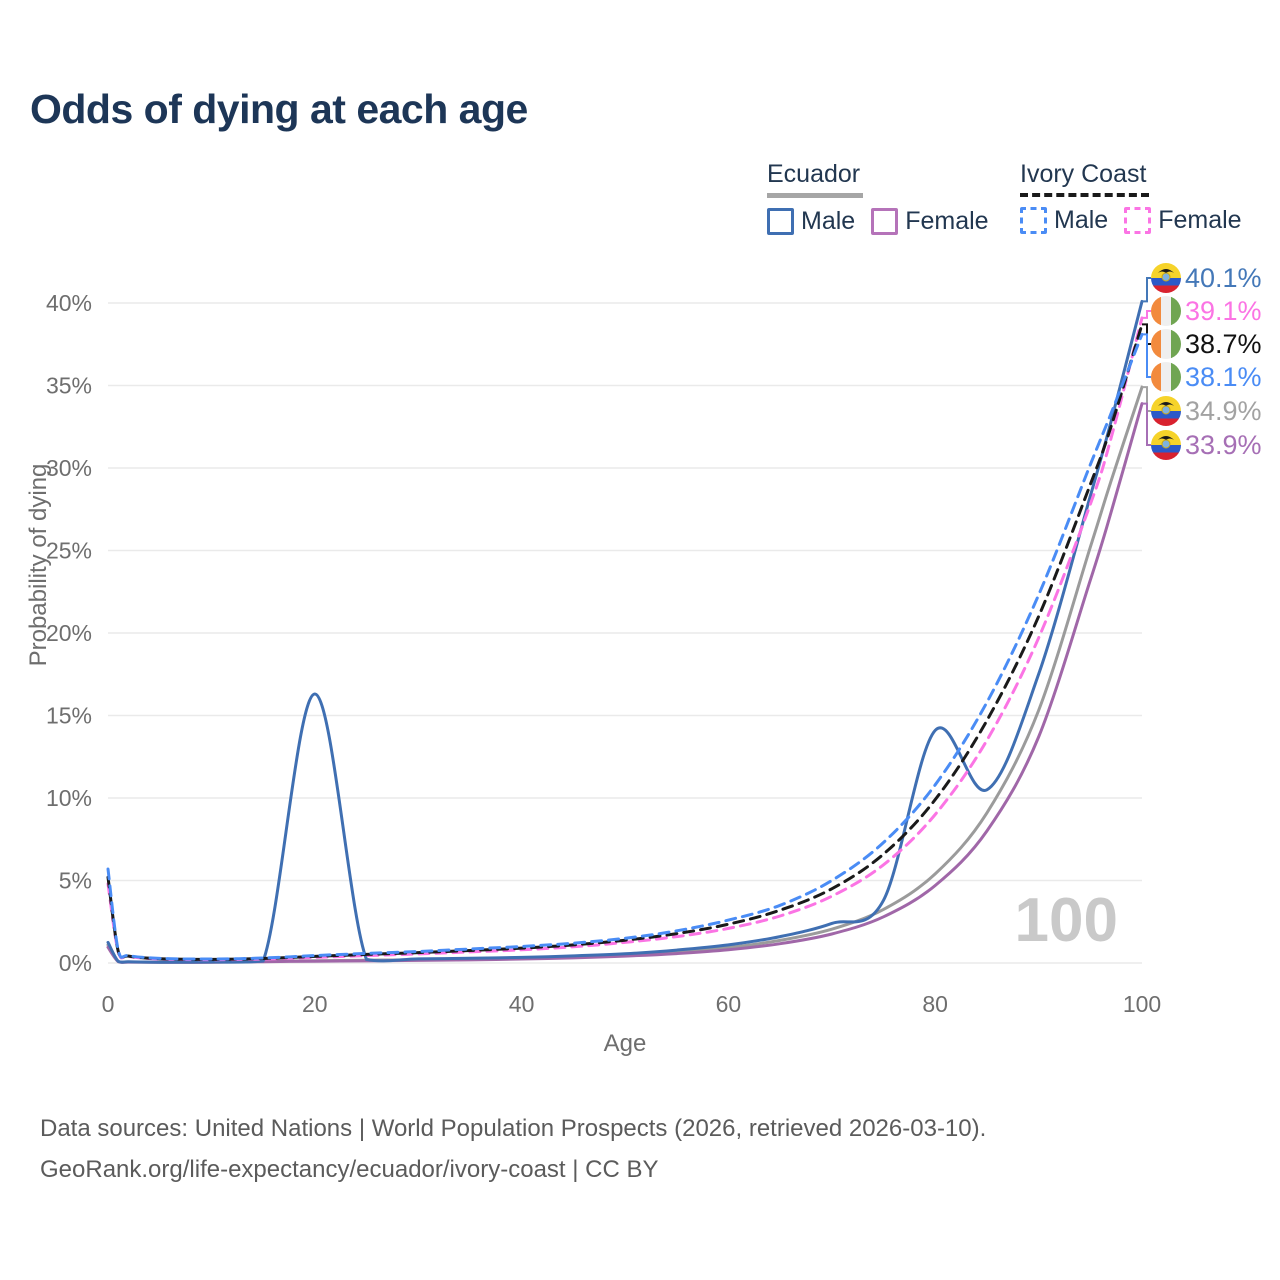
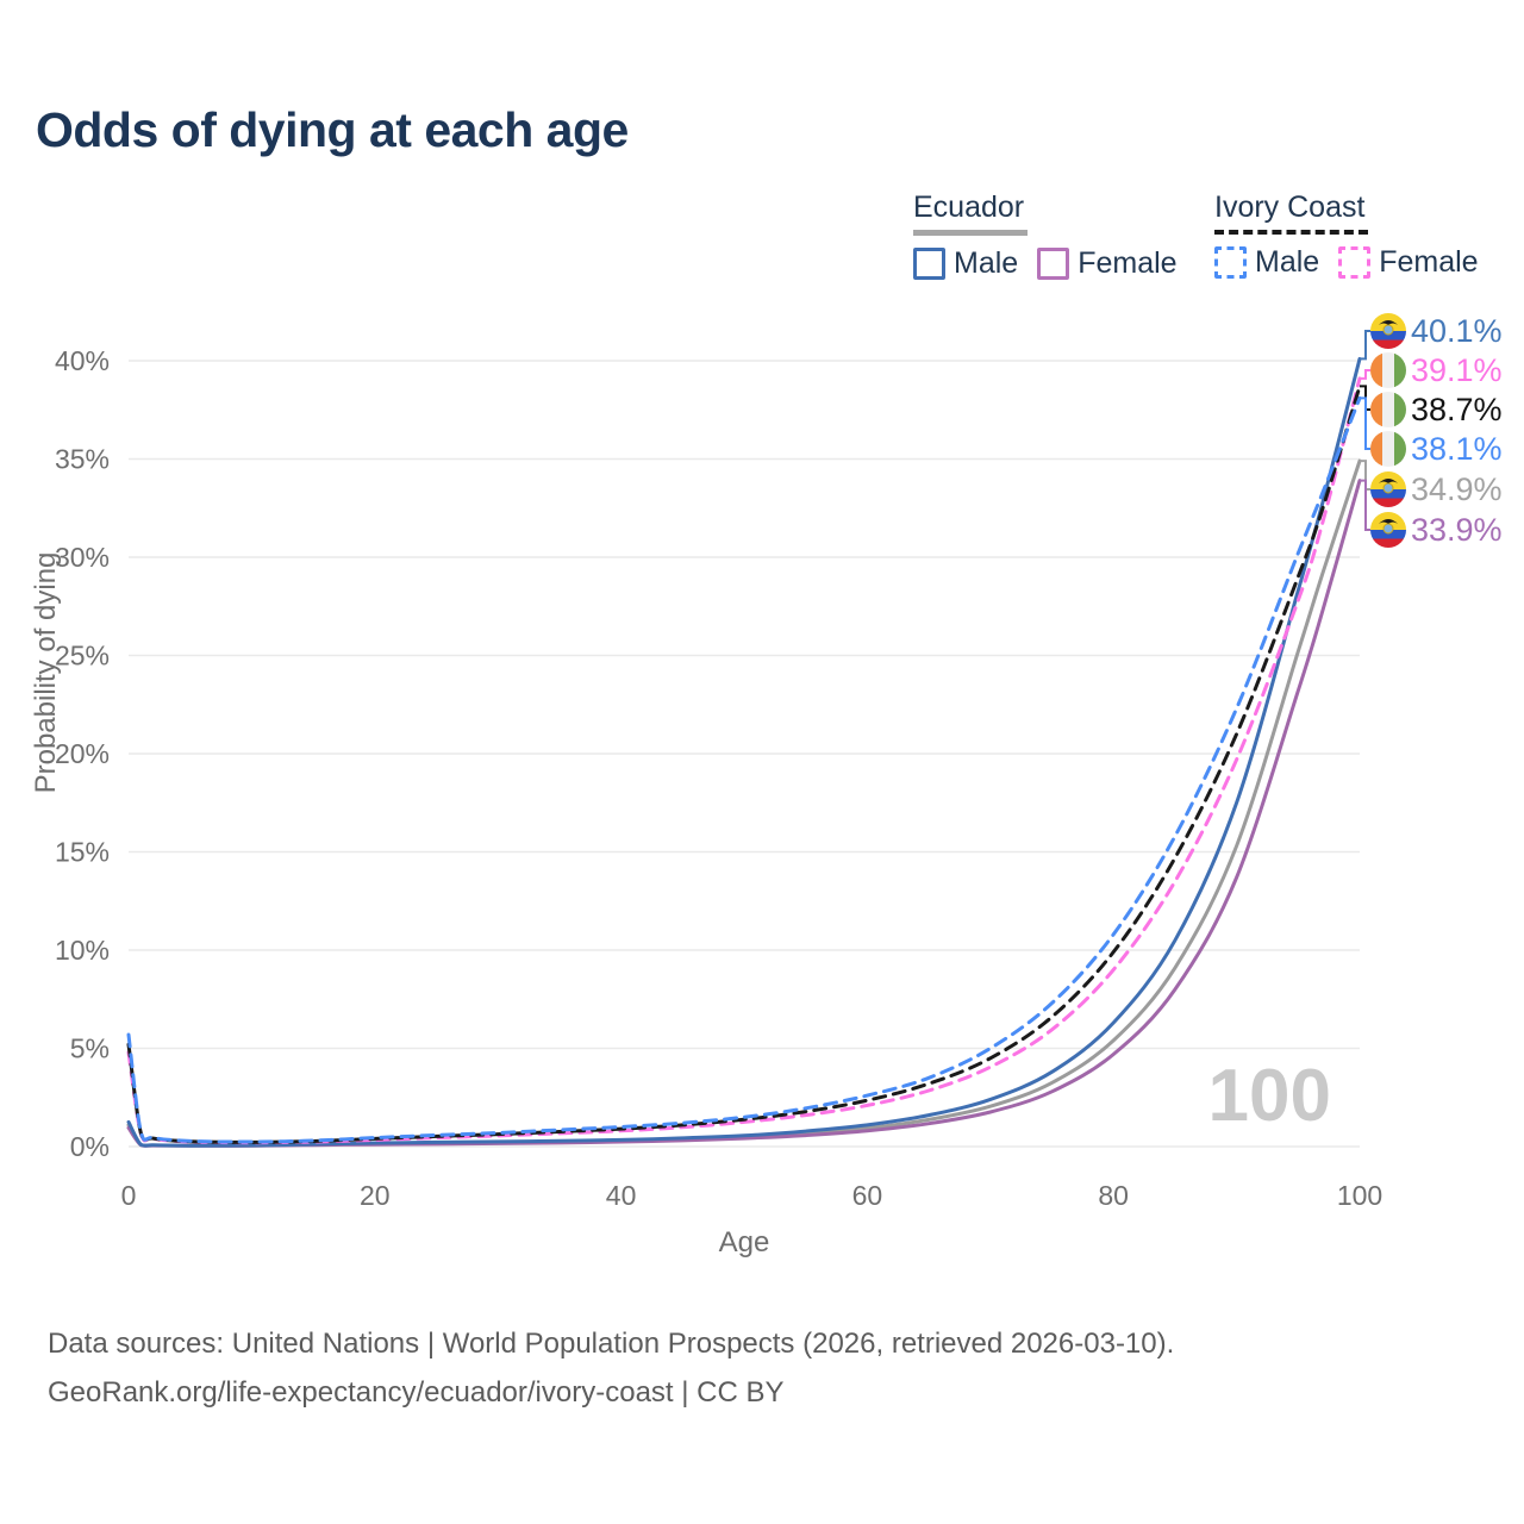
Ecuador Male/20: 16.3% -> 0.2%
Ecuador Male/80: 14.1% -> 6.3%
